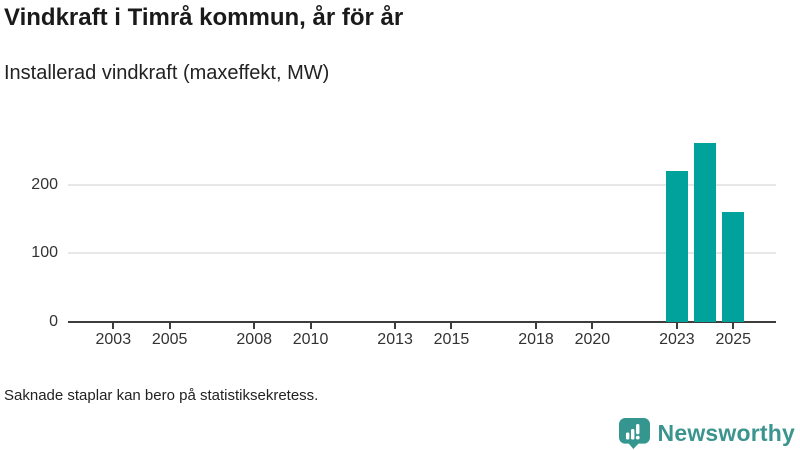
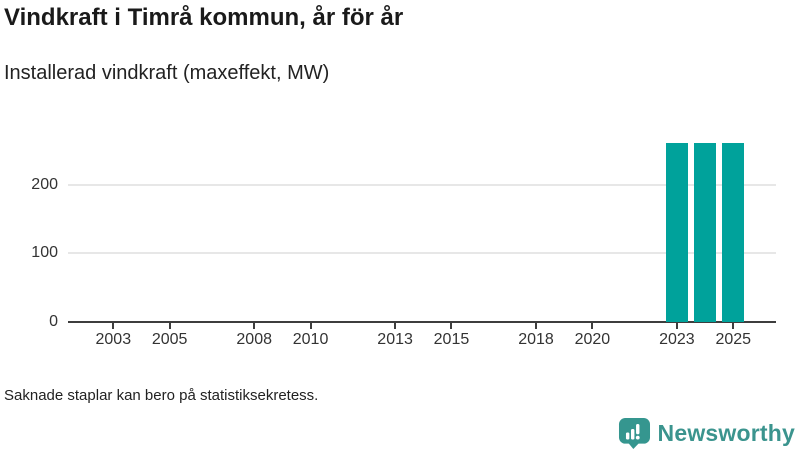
2023: 220 -> 260
2025: 160 -> 260
